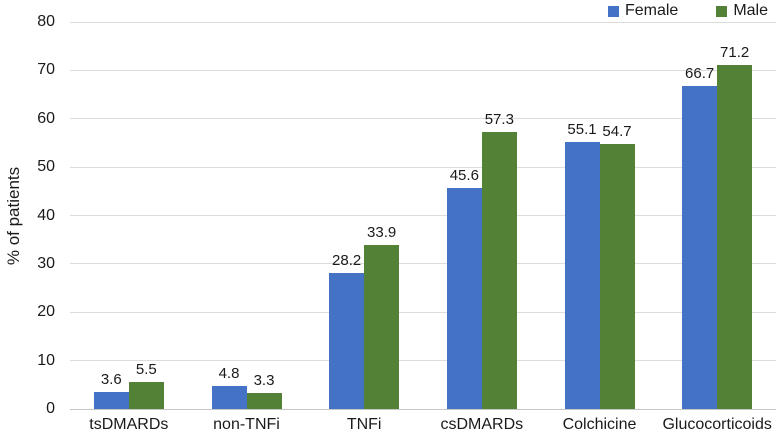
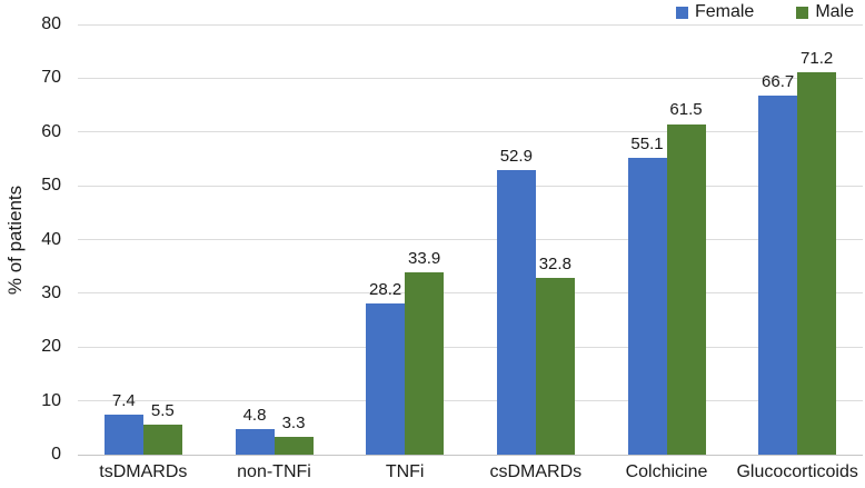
Female/tsDMARDs: 3.6 -> 7.4
Female/csDMARDs: 45.6 -> 52.9
Male/csDMARDs: 57.3 -> 32.8
Male/Colchicine: 54.7 -> 61.5
